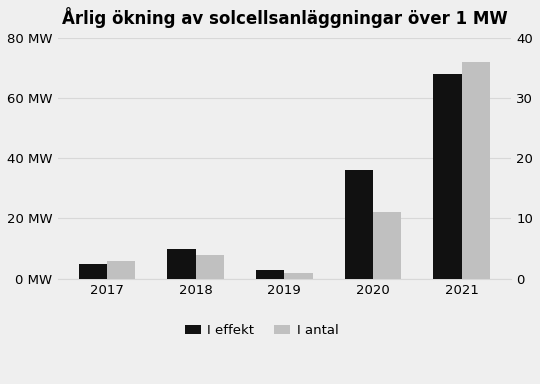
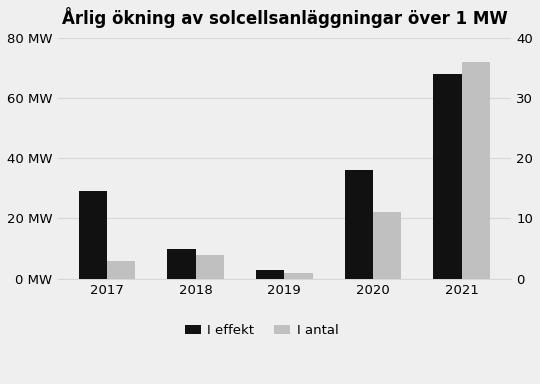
I effekt/2017: 5 MW -> 29 MW
